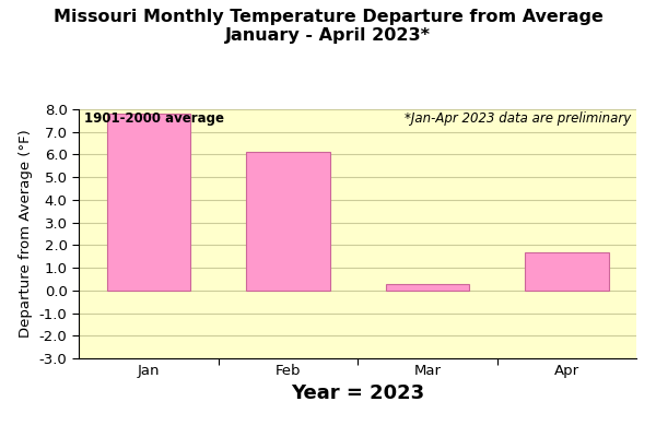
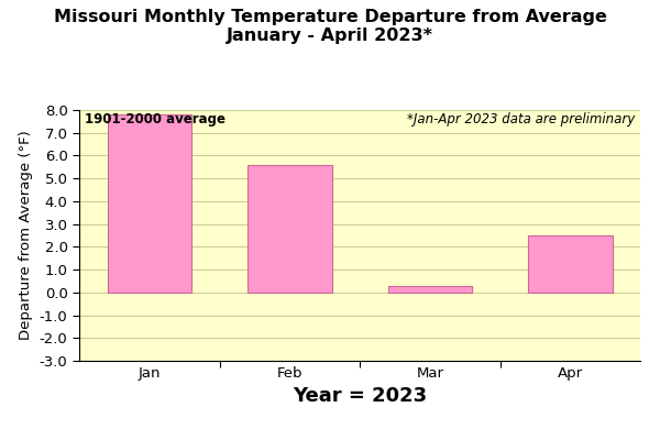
Feb: 6.1 -> 5.6
Apr: 1.7 -> 2.5
